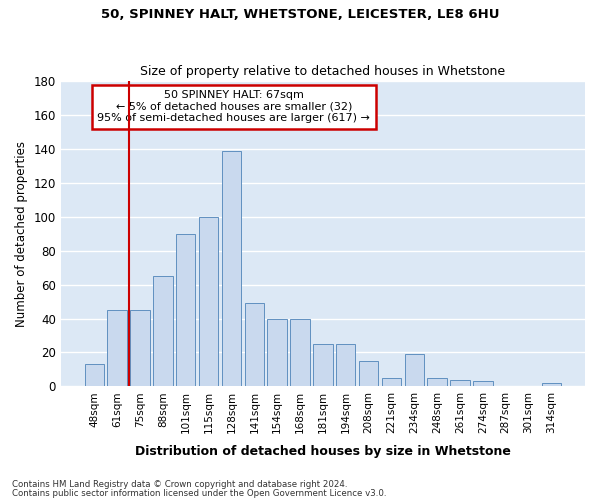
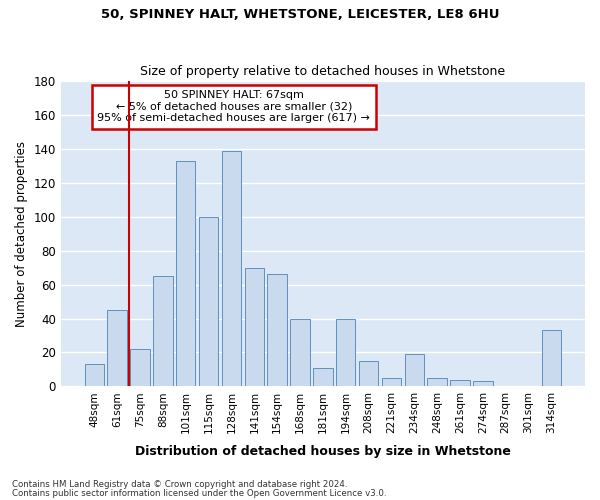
75sqm: 45 -> 22
101sqm: 90 -> 133
141sqm: 49 -> 70
154sqm: 40 -> 66
181sqm: 25 -> 11
194sqm: 25 -> 40
314sqm: 2 -> 33
